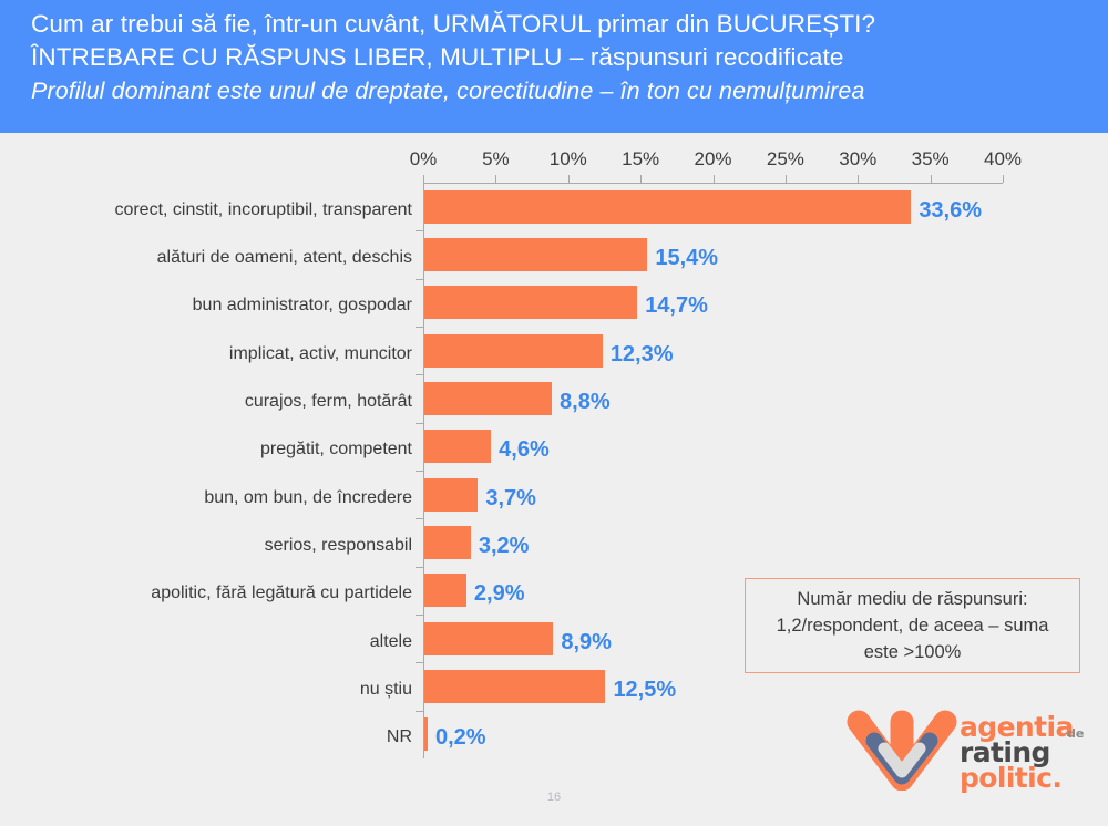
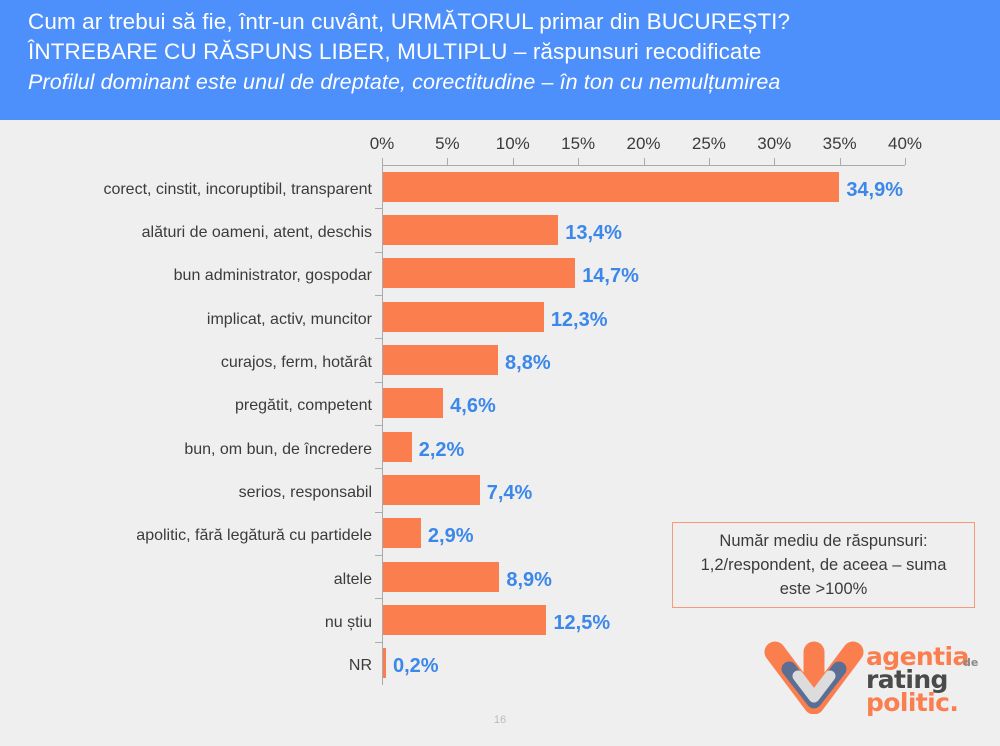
corect, cinstit, incoruptibil, transparent: 33,6% -> 34,9%
alături de oameni, atent, deschis: 15,4% -> 13,4%
bun, om bun, de încredere: 3,7% -> 2,2%
serios, responsabil: 3,2% -> 7,4%
